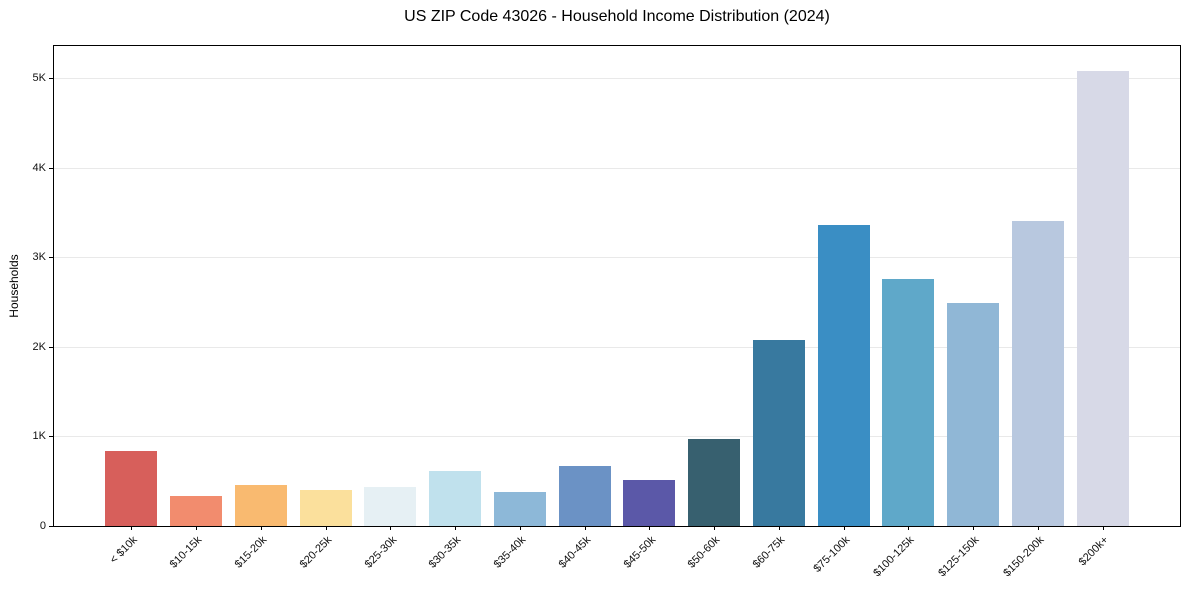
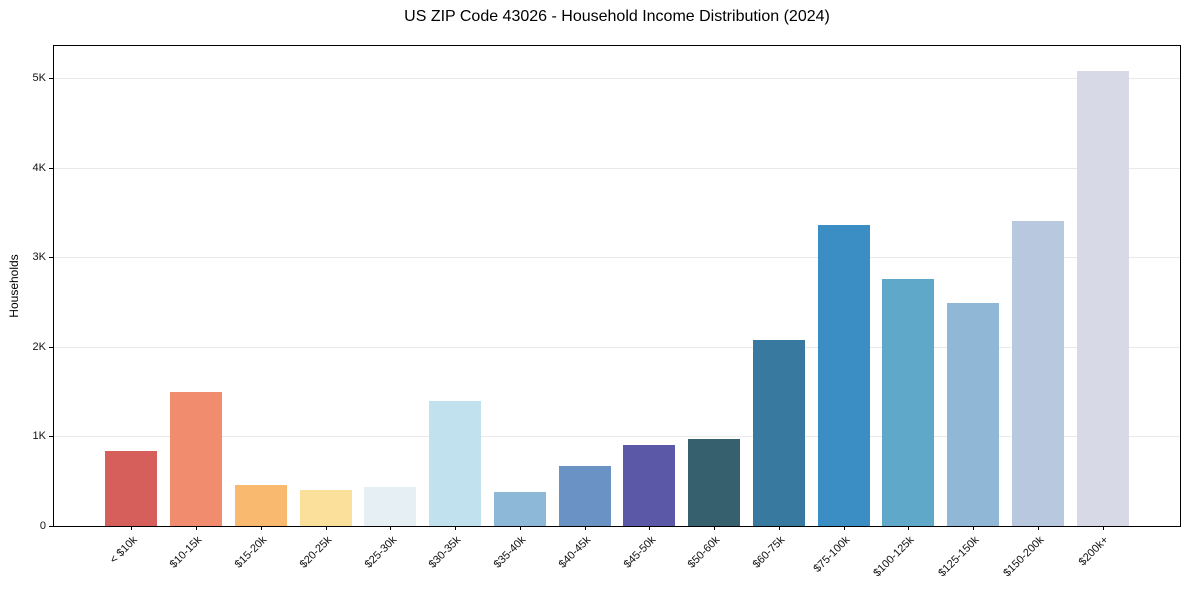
$10-15k: 0.3K -> 1.5K
$30-35k: 0.6K -> 1.4K
$45-50k: 0.5K -> 0.9K
